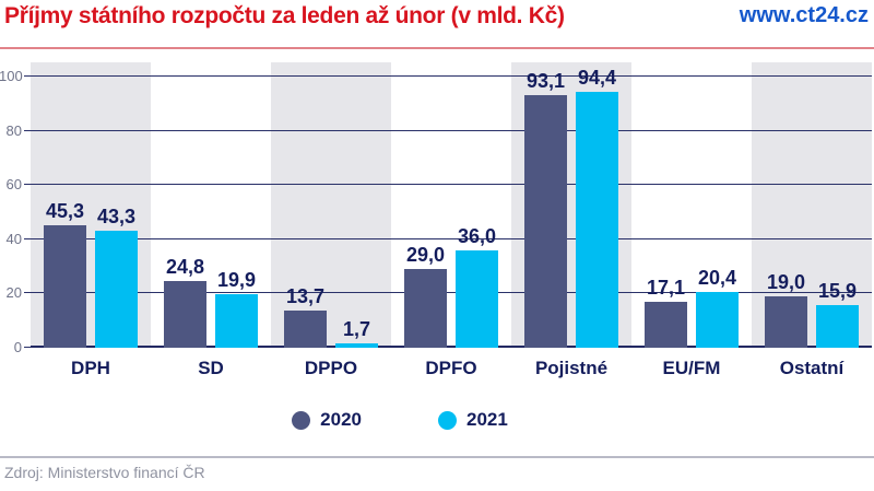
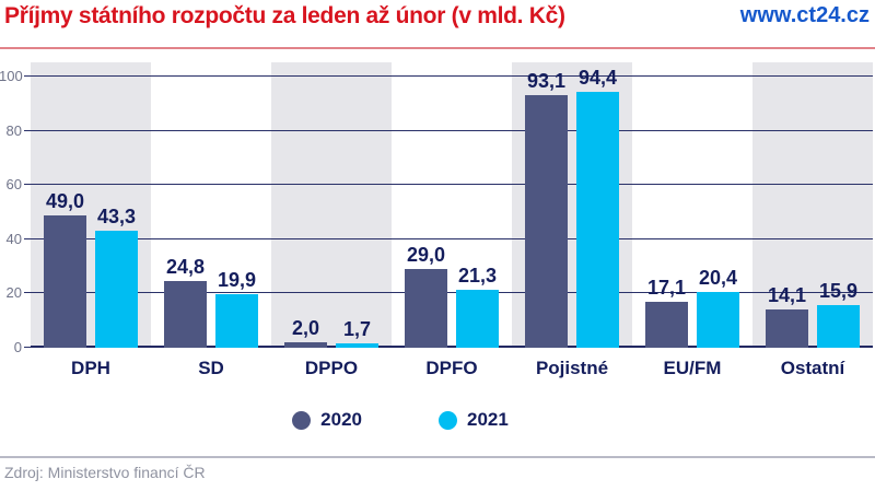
2020/DPH: 45,3 -> 49,0
2020/DPPO: 13,7 -> 2,0
2021/DPFO: 36,0 -> 21,3
2020/Ostatní: 19,0 -> 14,1
